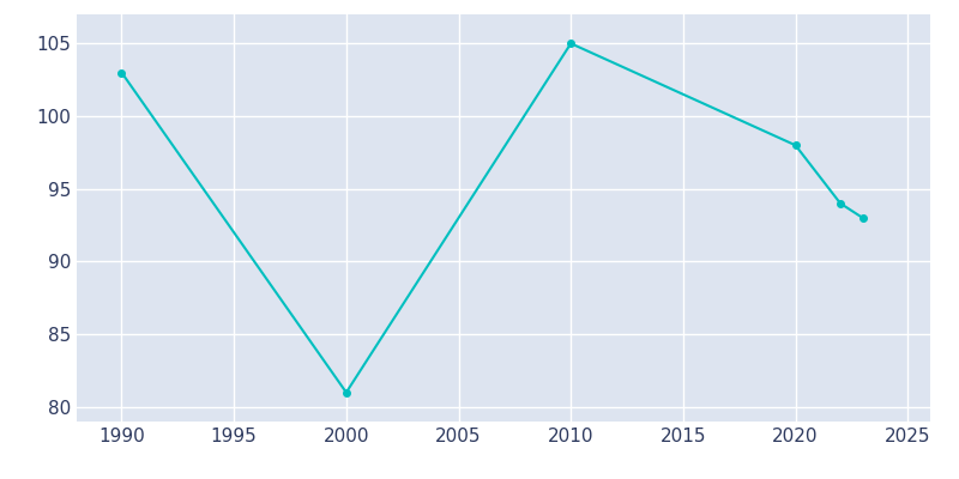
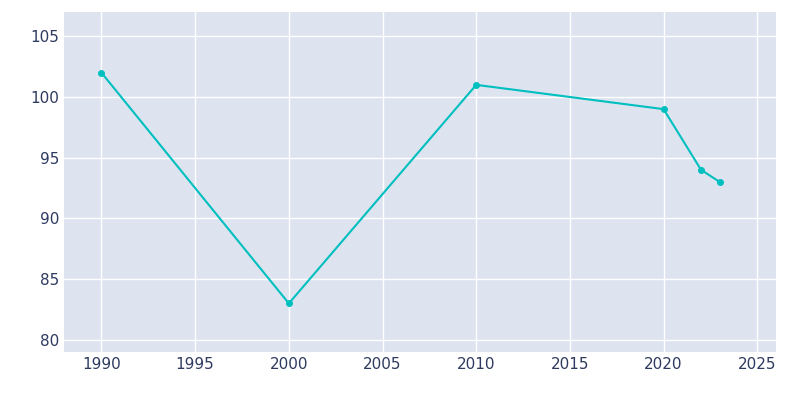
1990: 103 -> 102
2000: 81 -> 83
2010: 105 -> 101
2020: 98 -> 99
